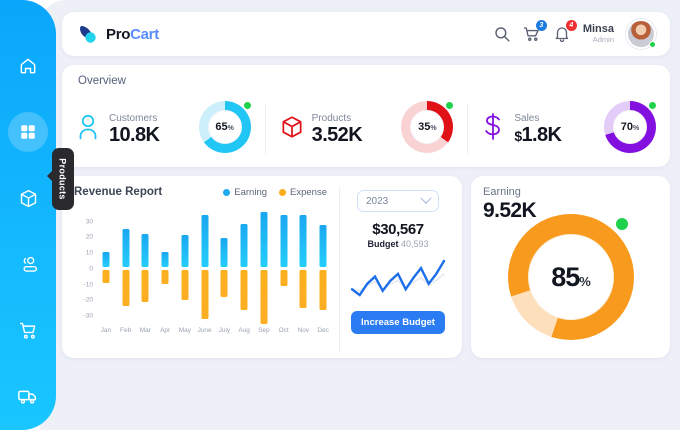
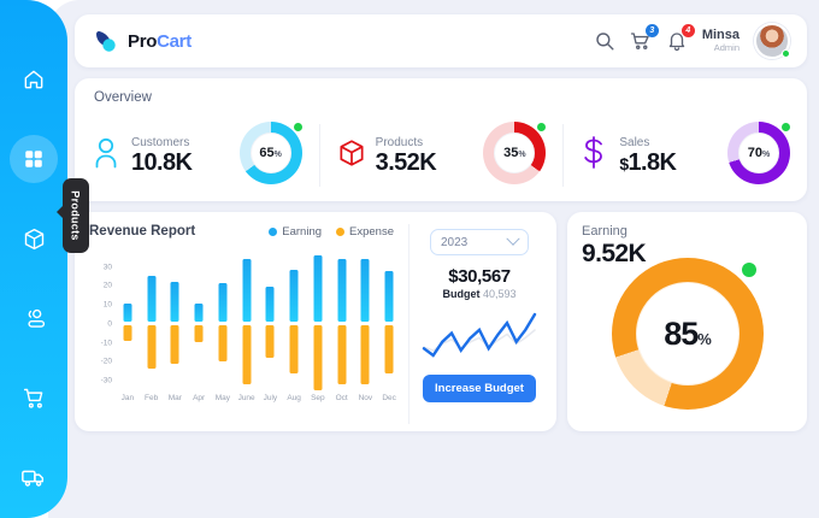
Expense/Oct: -11 -> -32
Expense/Nov: -25 -> -32
